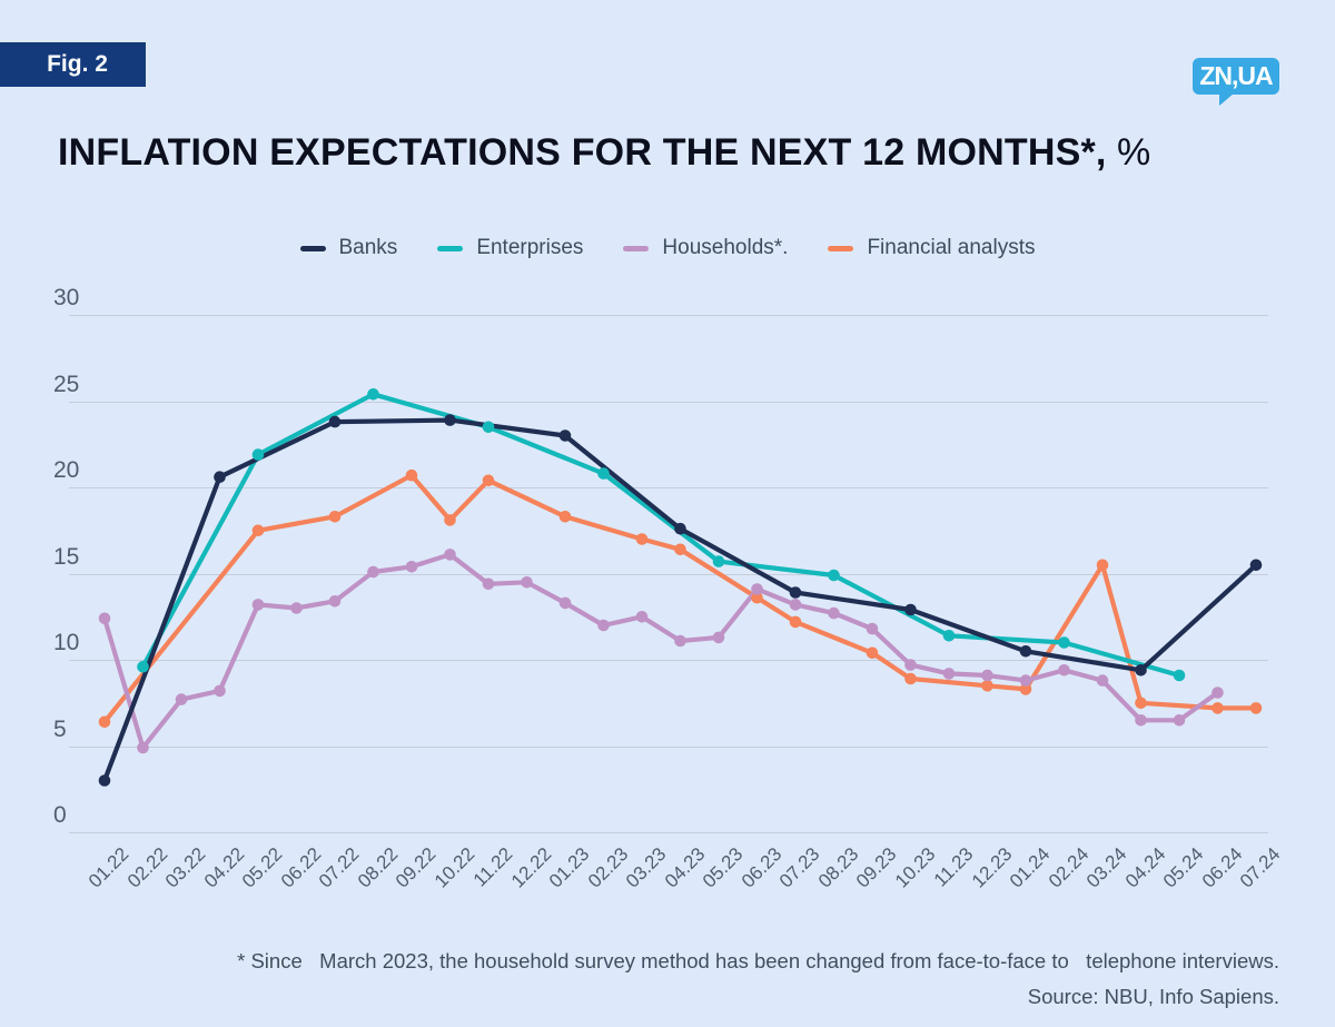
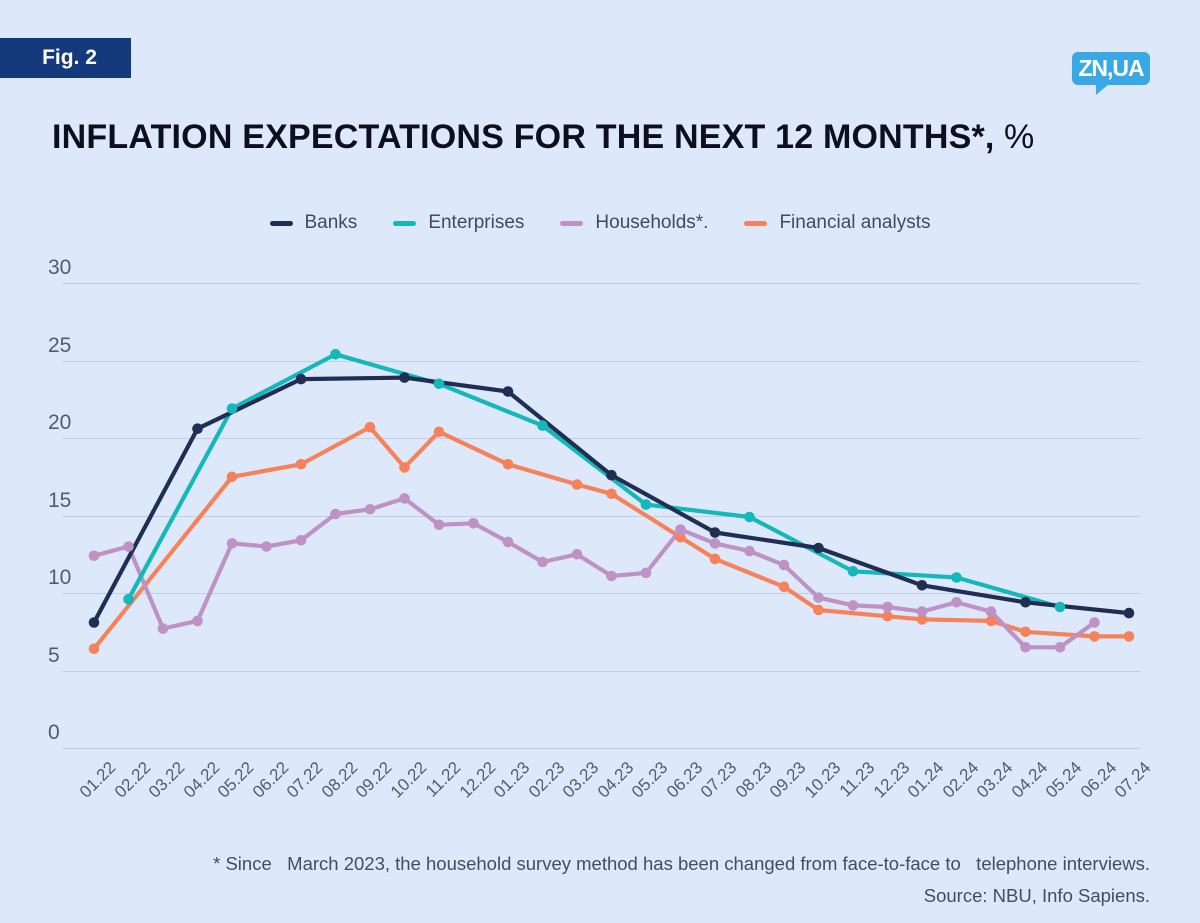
Banks/01.22: 3.0 -> 8.1
Households*./02.22: 4.9 -> 13.0
Financial analysts/03.24: 15.5 -> 8.2
Banks/07.24: 15.5 -> 8.7
